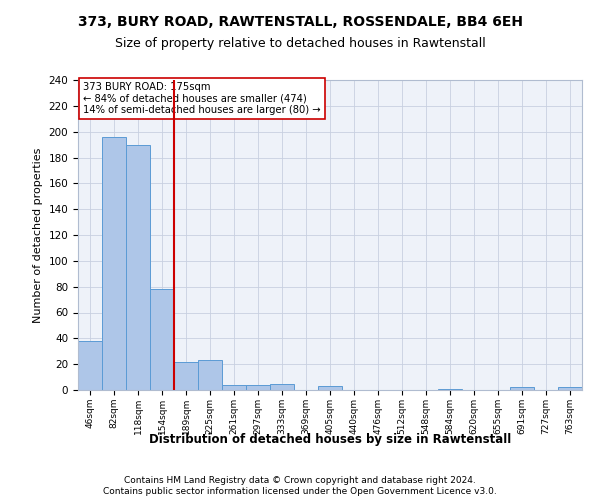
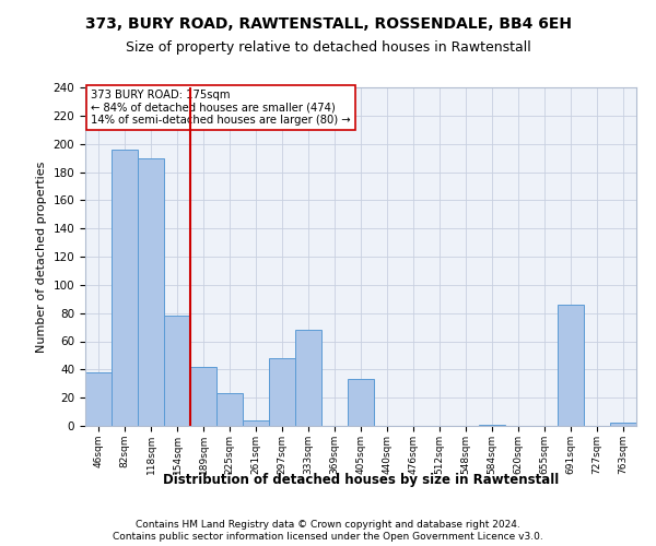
189sqm: 22 -> 42
297sqm: 4 -> 48
333sqm: 5 -> 68
405sqm: 3 -> 33
691sqm: 2 -> 86
